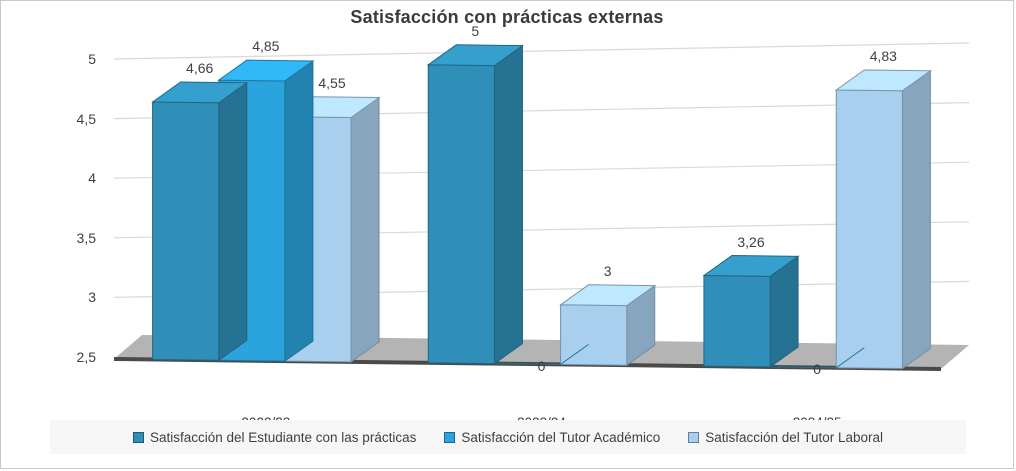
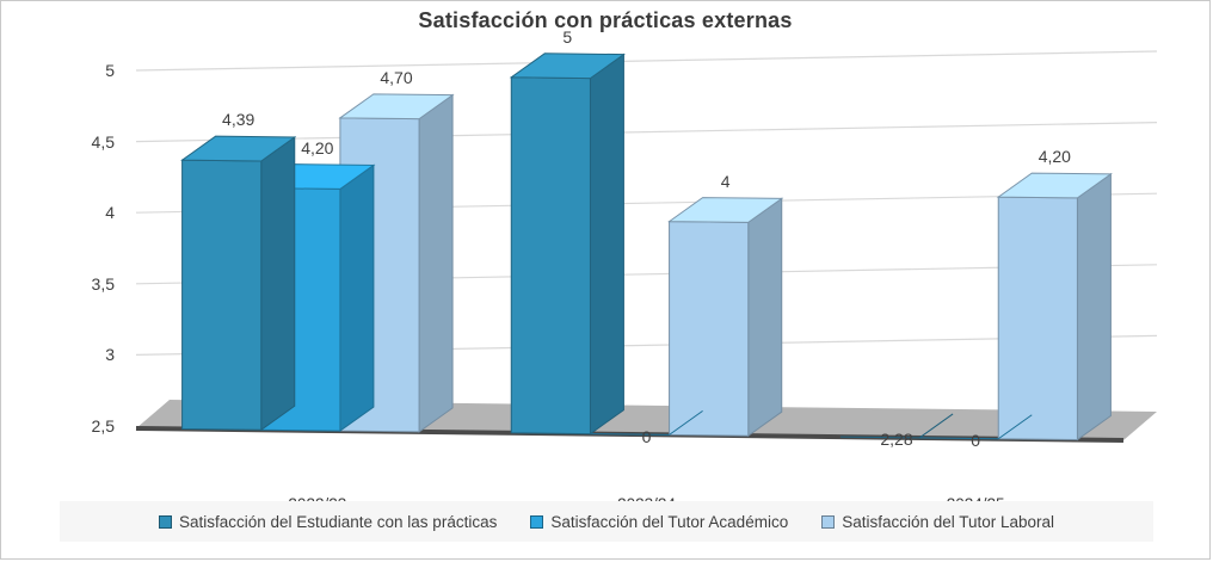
Satisfacción del Estudiante con las prácticas/2022/23: 4,66 -> 4,39
Satisfacción del Tutor Académico/2022/23: 4,85 -> 4,20
Satisfacción del Tutor Laboral/2022/23: 4,55 -> 4,70
Satisfacción del Tutor Laboral/2023/24: 3 -> 4
Satisfacción del Estudiante con las prácticas/2024/25: 3,26 -> 2,28
Satisfacción del Tutor Laboral/2024/25: 4,83 -> 4,20
